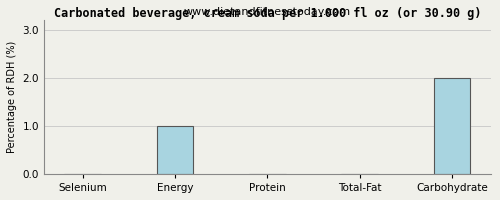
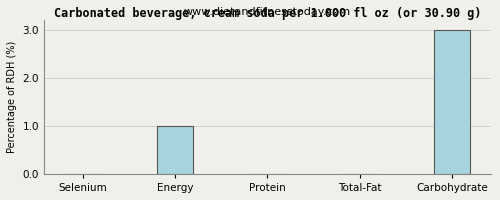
Carbohydrate: 2 -> 3
